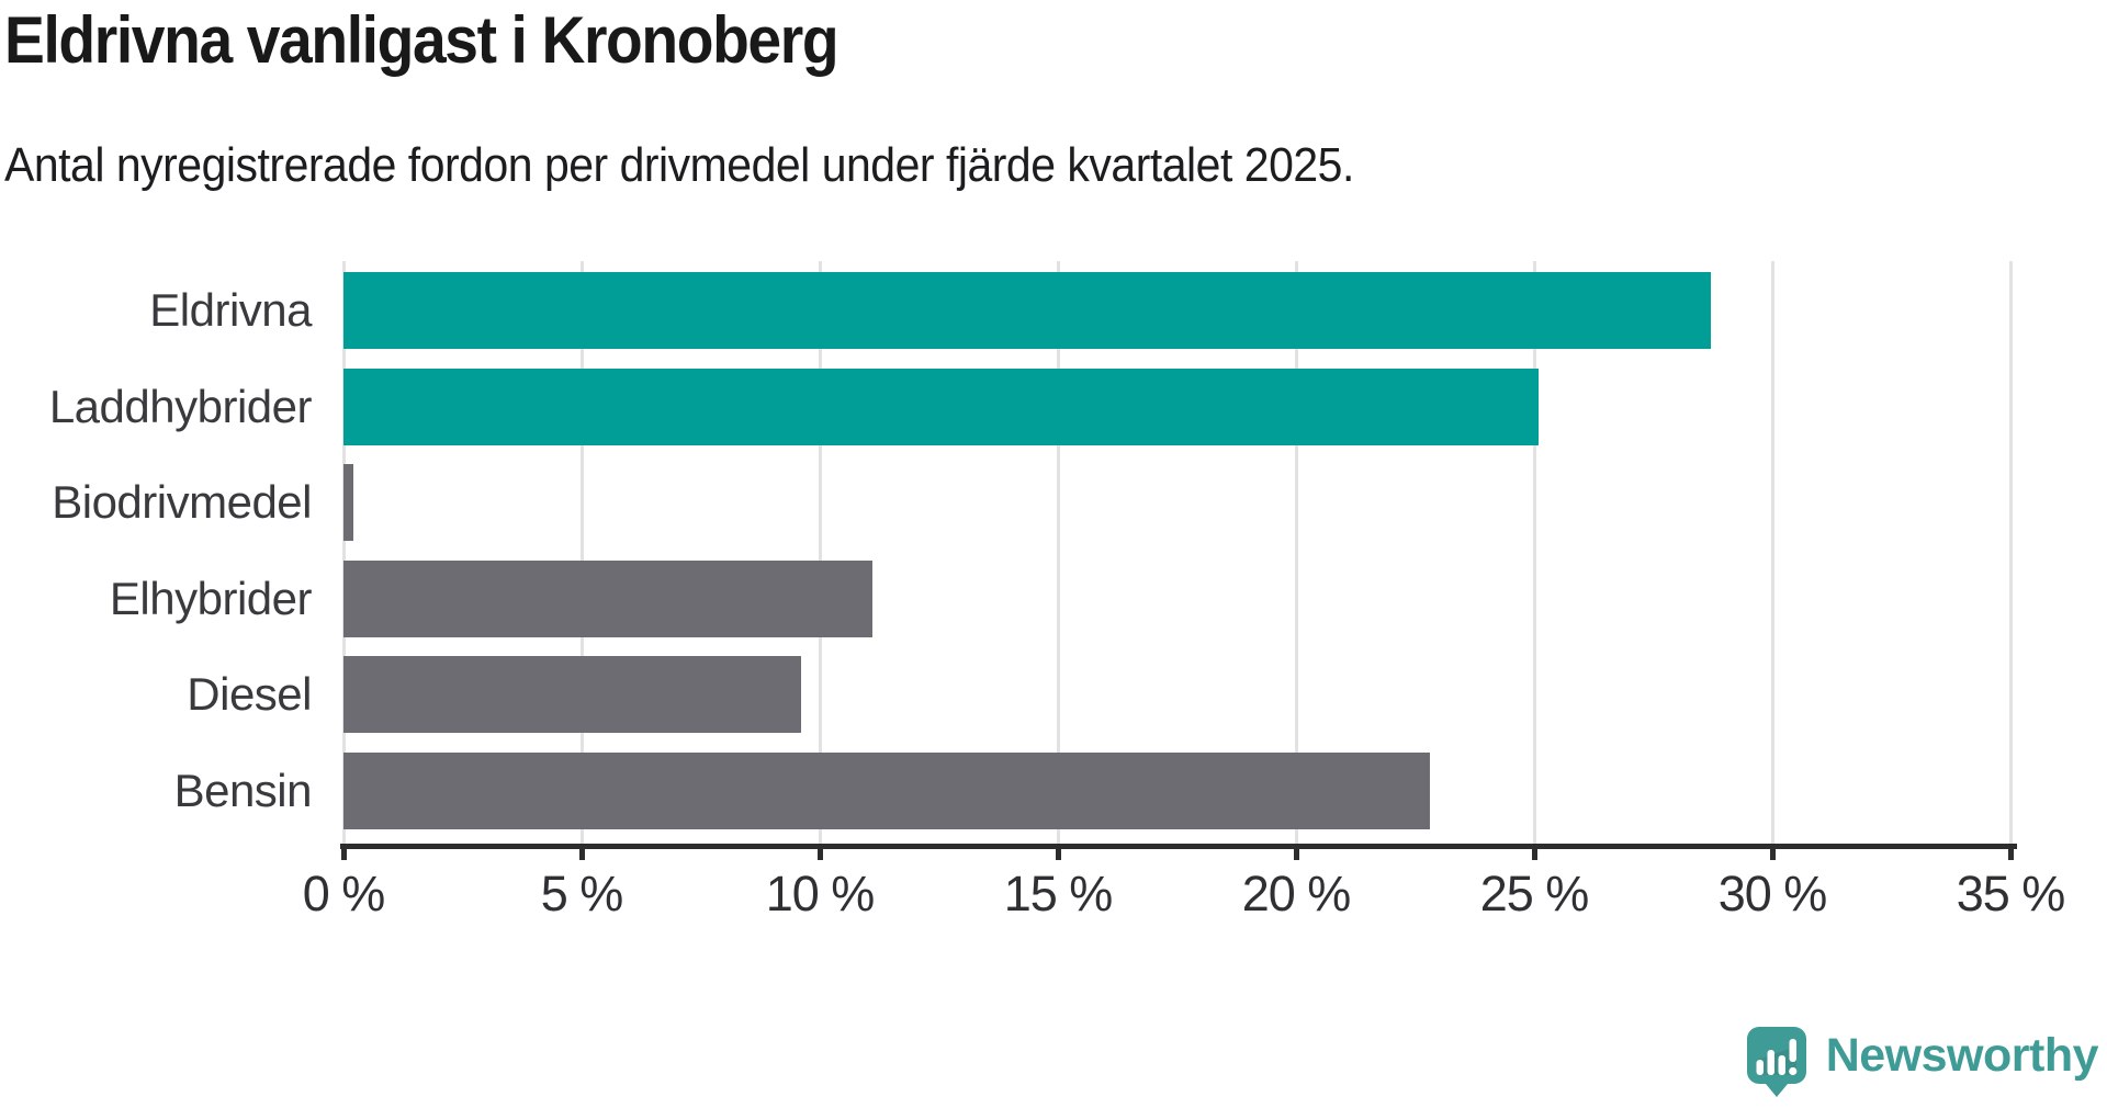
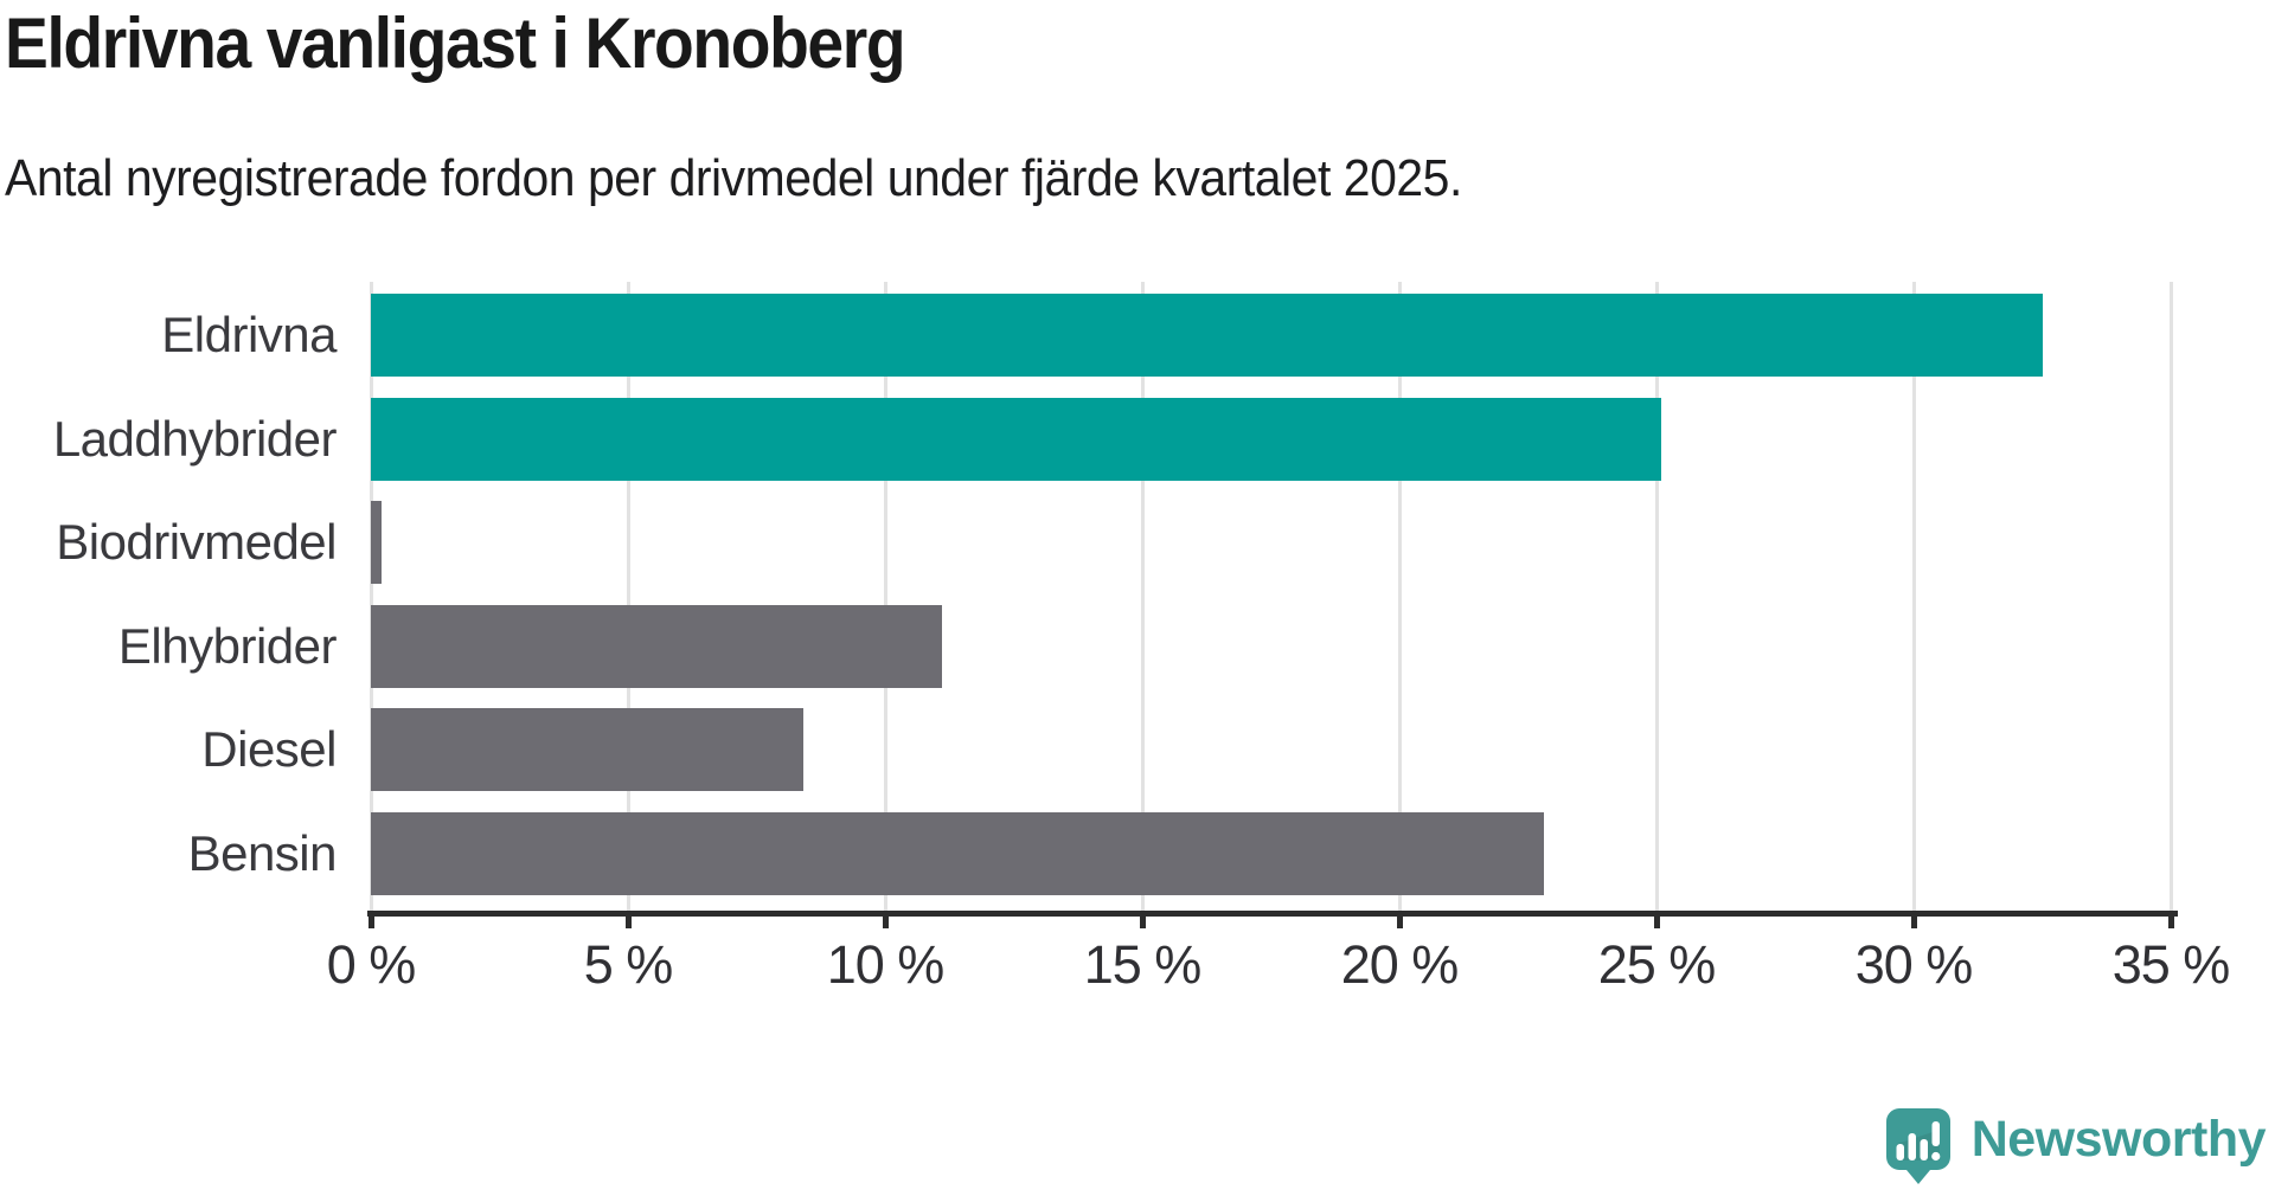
Eldrivna: 28.7% -> 32.5%
Diesel: 9.6% -> 8.4%
